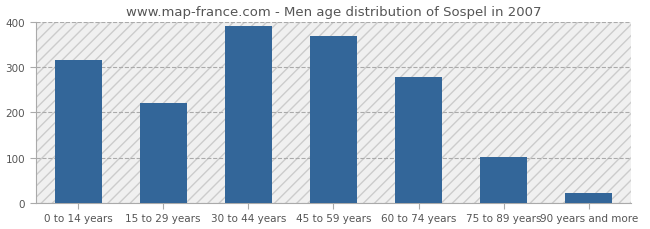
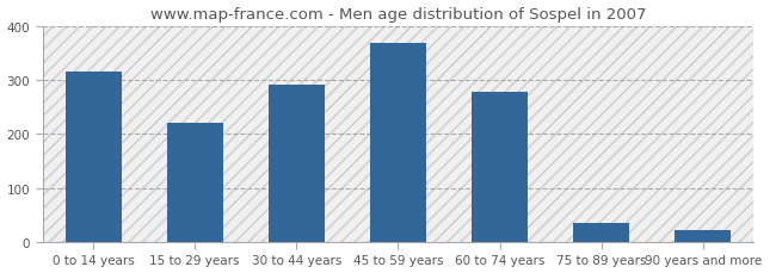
30 to 44 years: 390 -> 290
75 to 89 years: 101 -> 35
